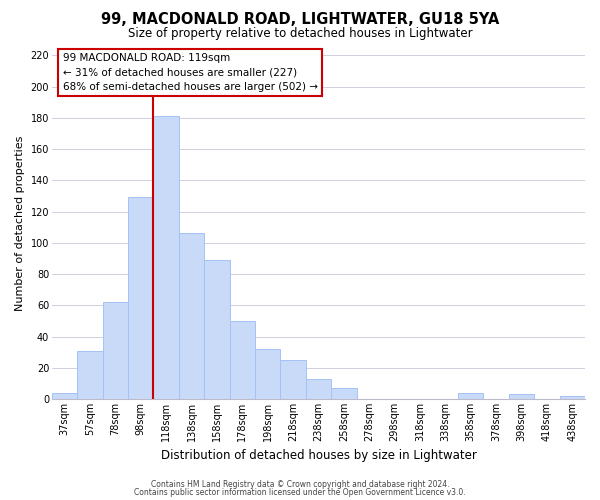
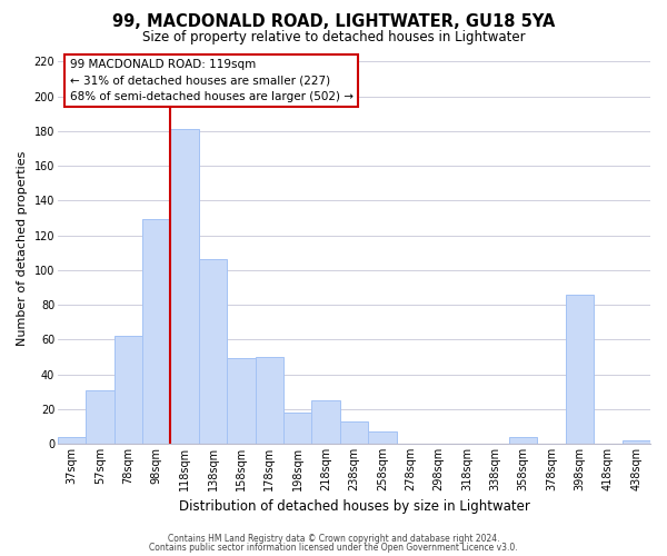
158sqm: 89 -> 49
198sqm: 32 -> 18
398sqm: 3 -> 86
